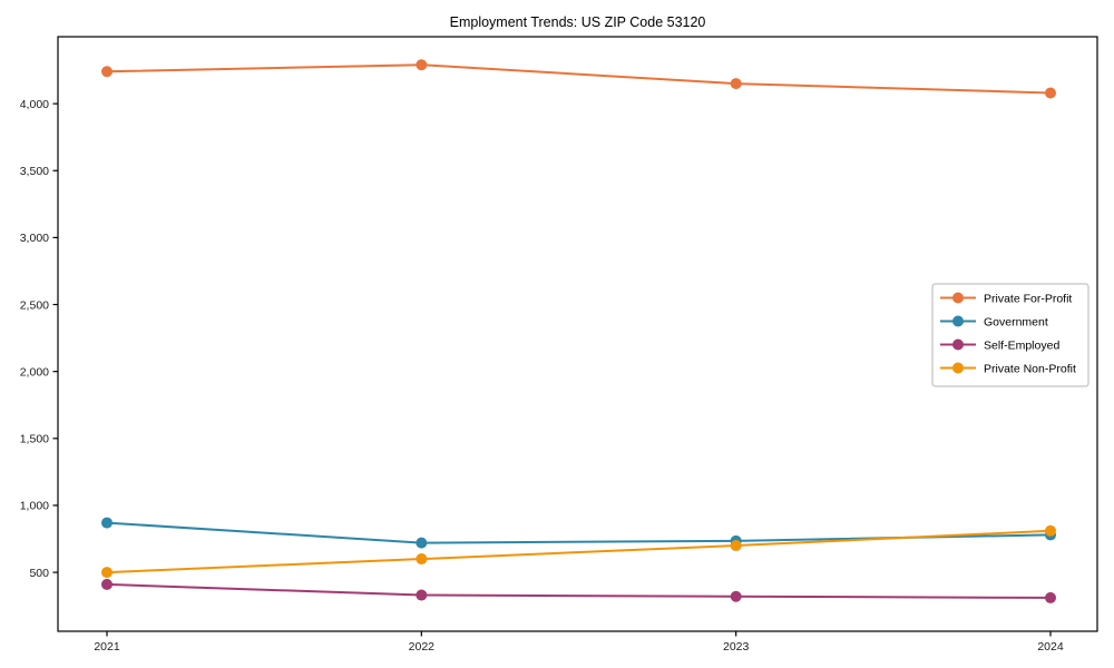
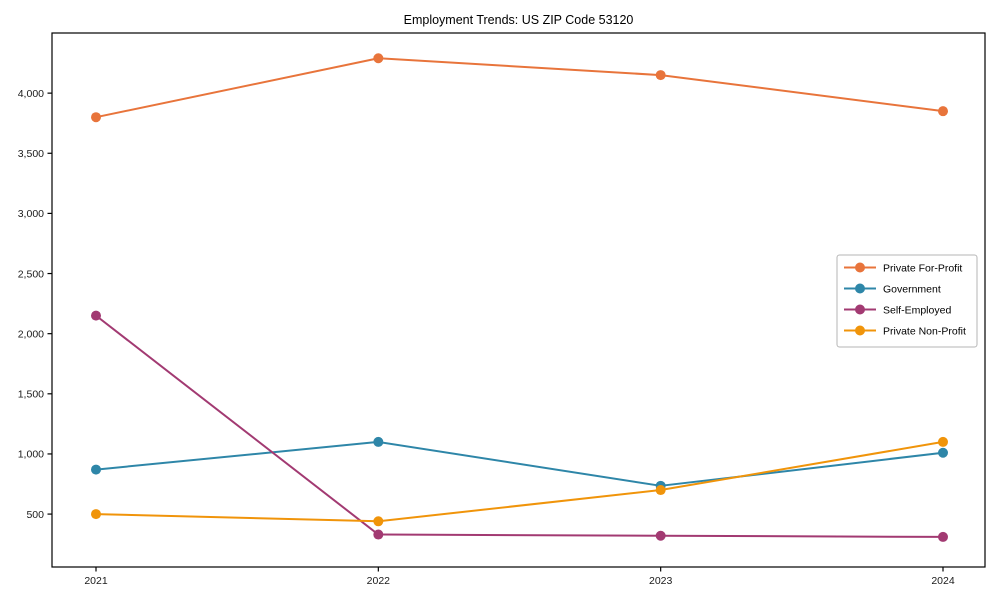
Private For-Profit/2021: 4240 -> 3800
Self-Employed/2021: 410 -> 2150
Government/2022: 720 -> 1100
Private Non-Profit/2022: 600 -> 440
Private For-Profit/2024: 4080 -> 3850
Government/2024: 780 -> 1010
Private Non-Profit/2024: 810 -> 1100
